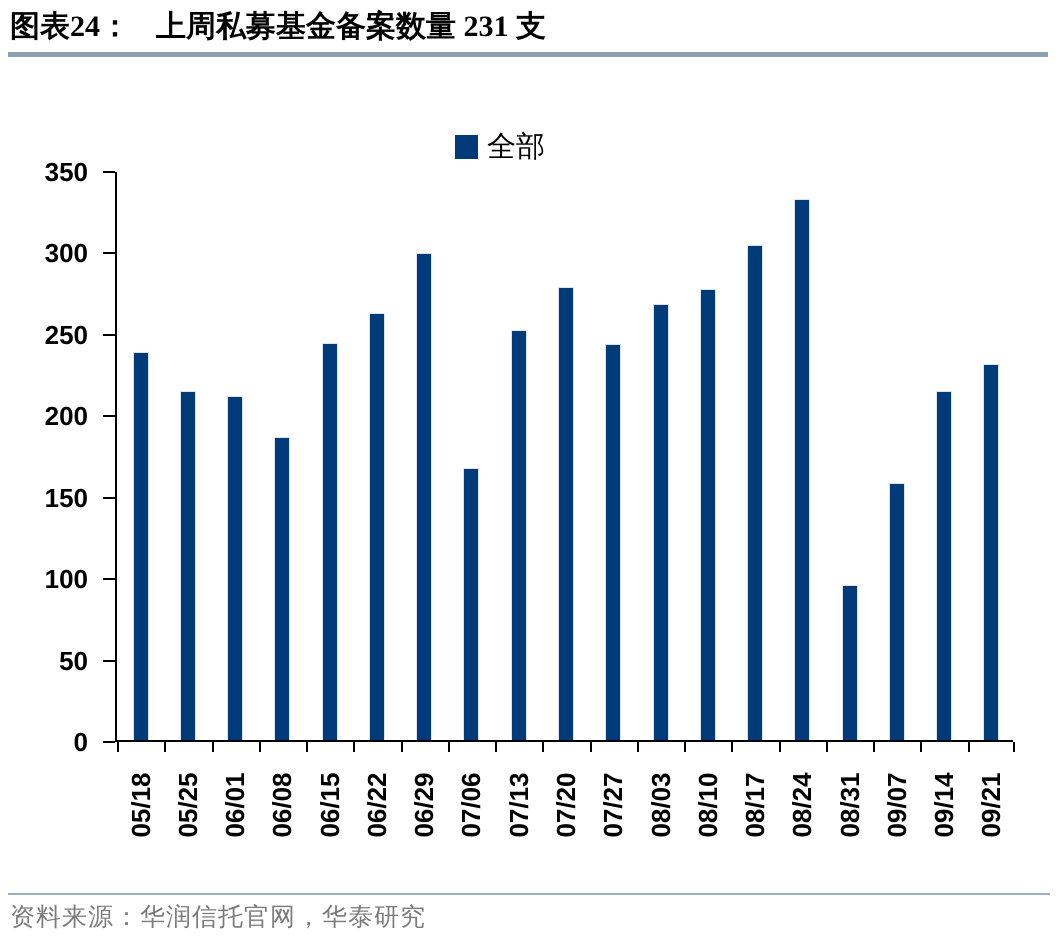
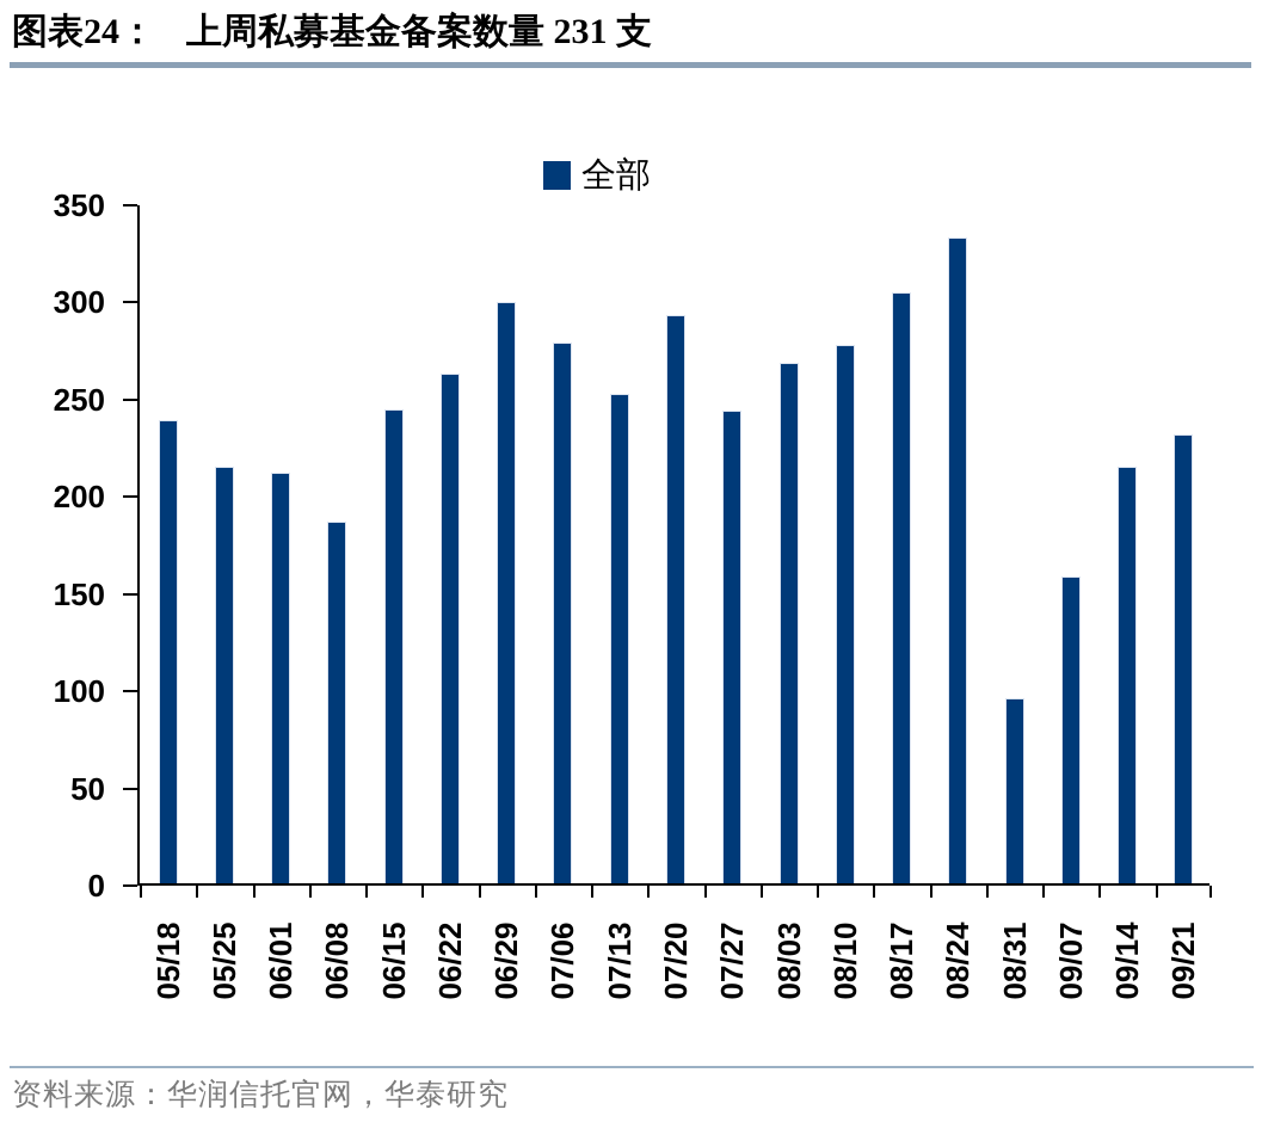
07/06: 167 -> 278
07/20: 278 -> 292
